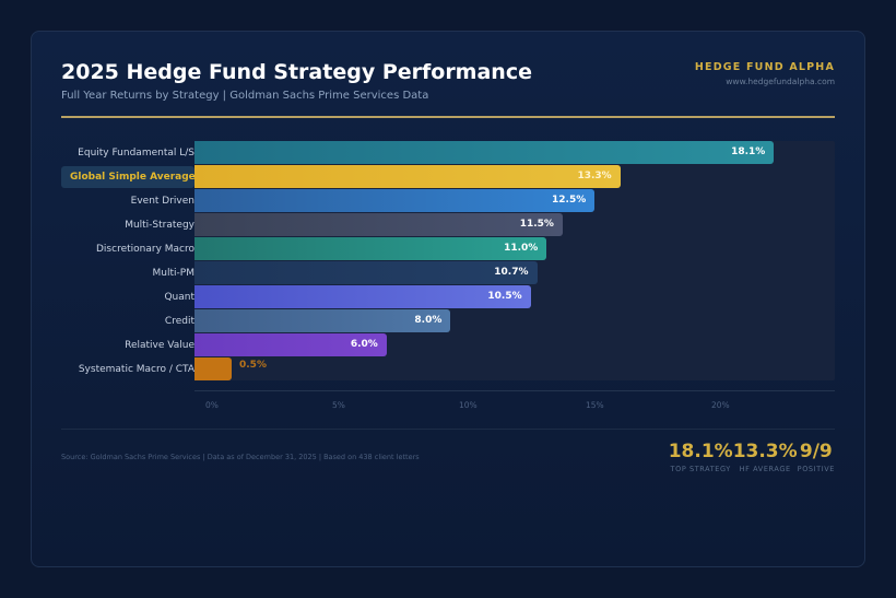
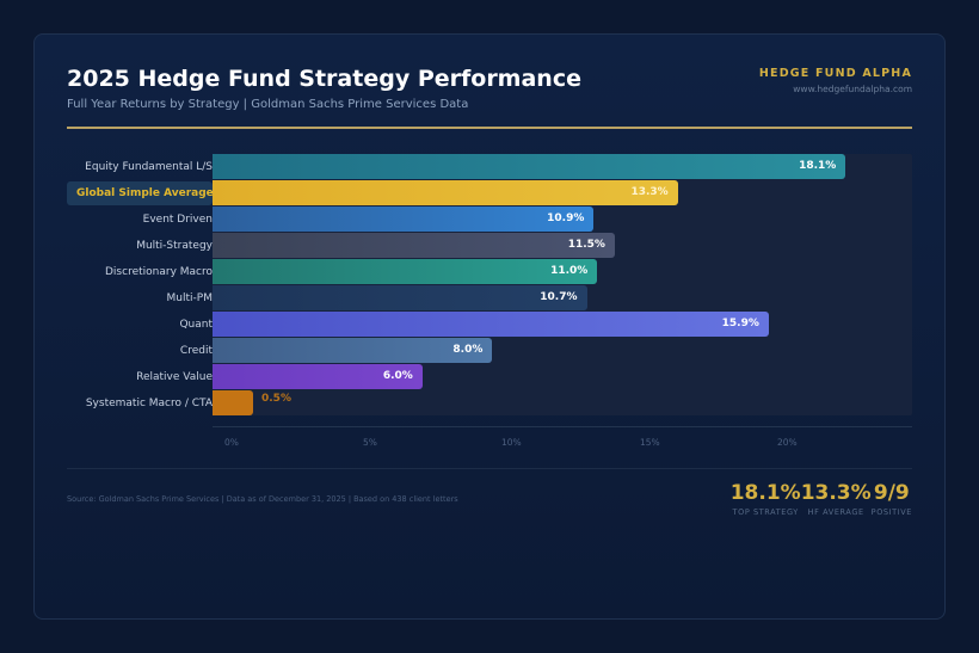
Event Driven: 12.5% -> 10.9%
Quant: 10.5% -> 15.9%
